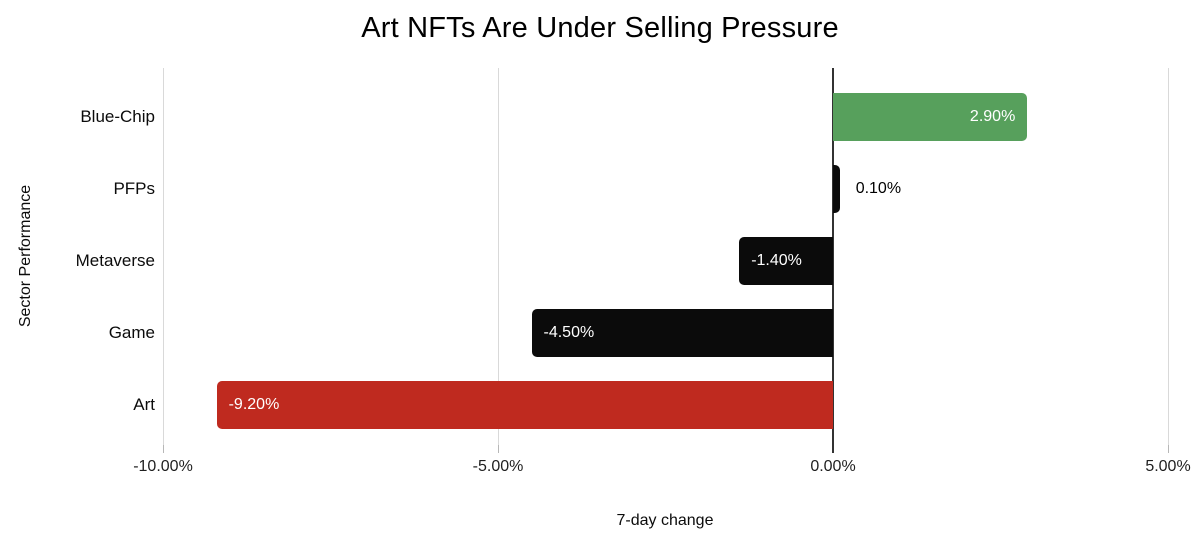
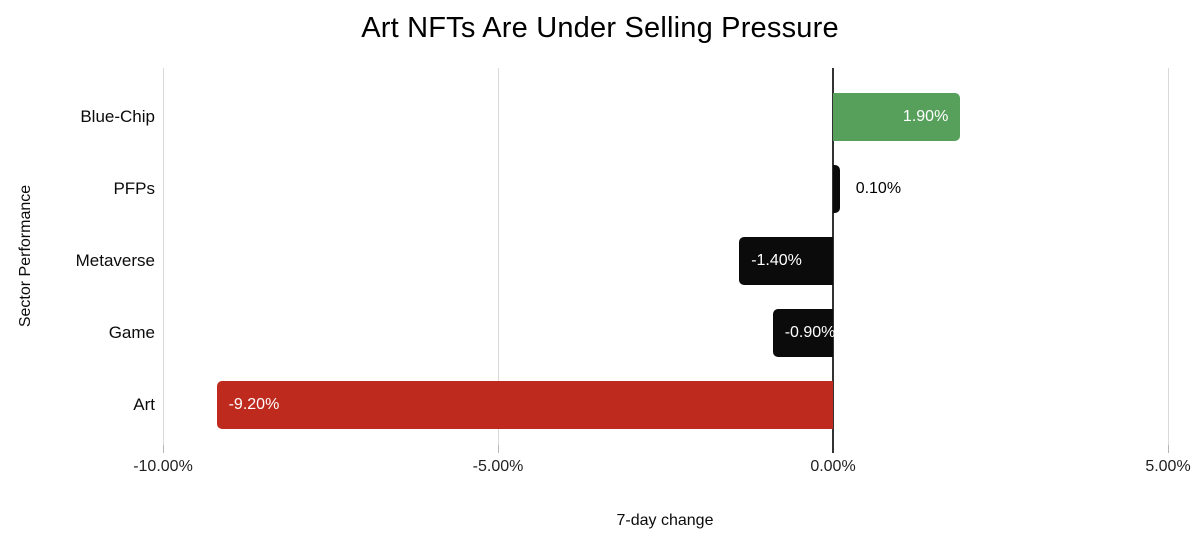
Blue-Chip: 2.90% -> 1.90%
Game: -4.50% -> -0.90%
